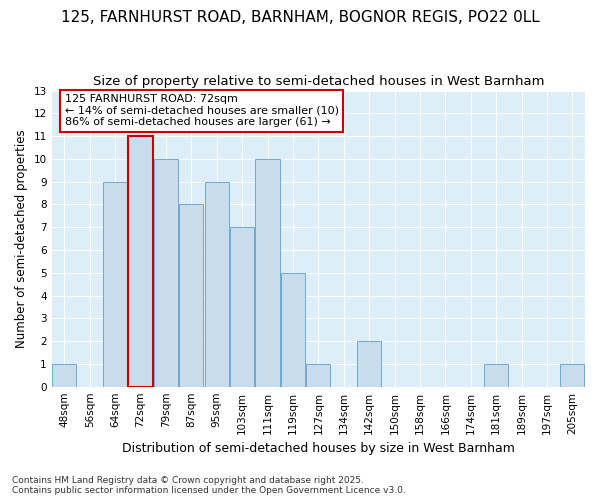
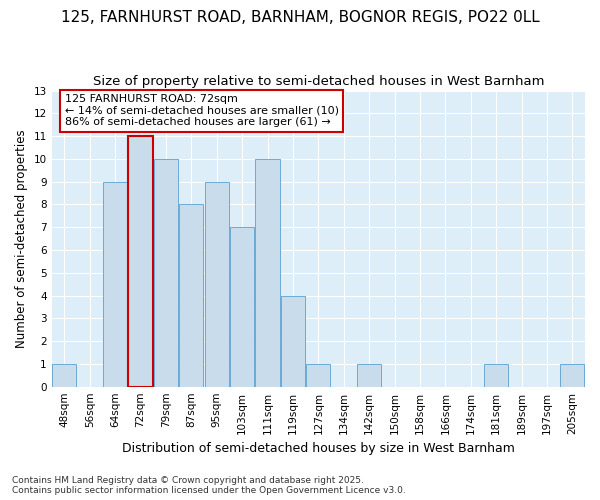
119sqm: 5 -> 4
142sqm: 2 -> 1
